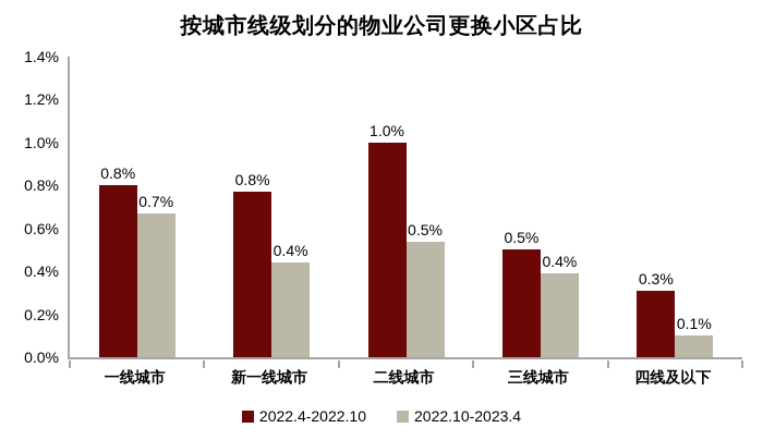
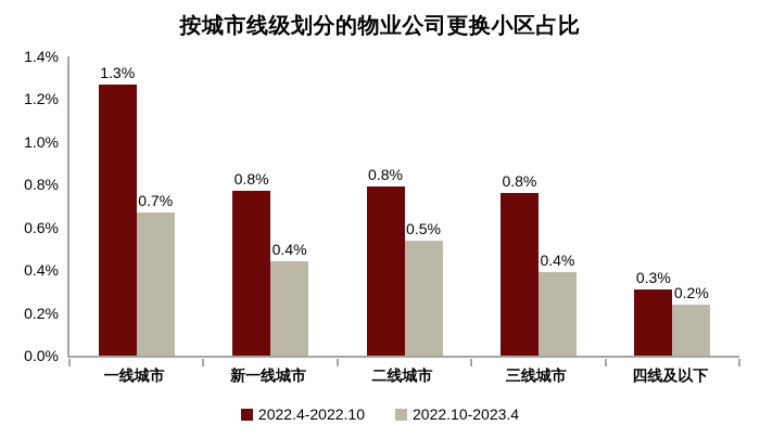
2022.4-2022.10/一线城市: 0.8% -> 1.3%
2022.4-2022.10/二线城市: 1.0% -> 0.8%
2022.4-2022.10/三线城市: 0.5% -> 0.8%
2022.10-2023.4/四线及以下: 0.1% -> 0.2%
